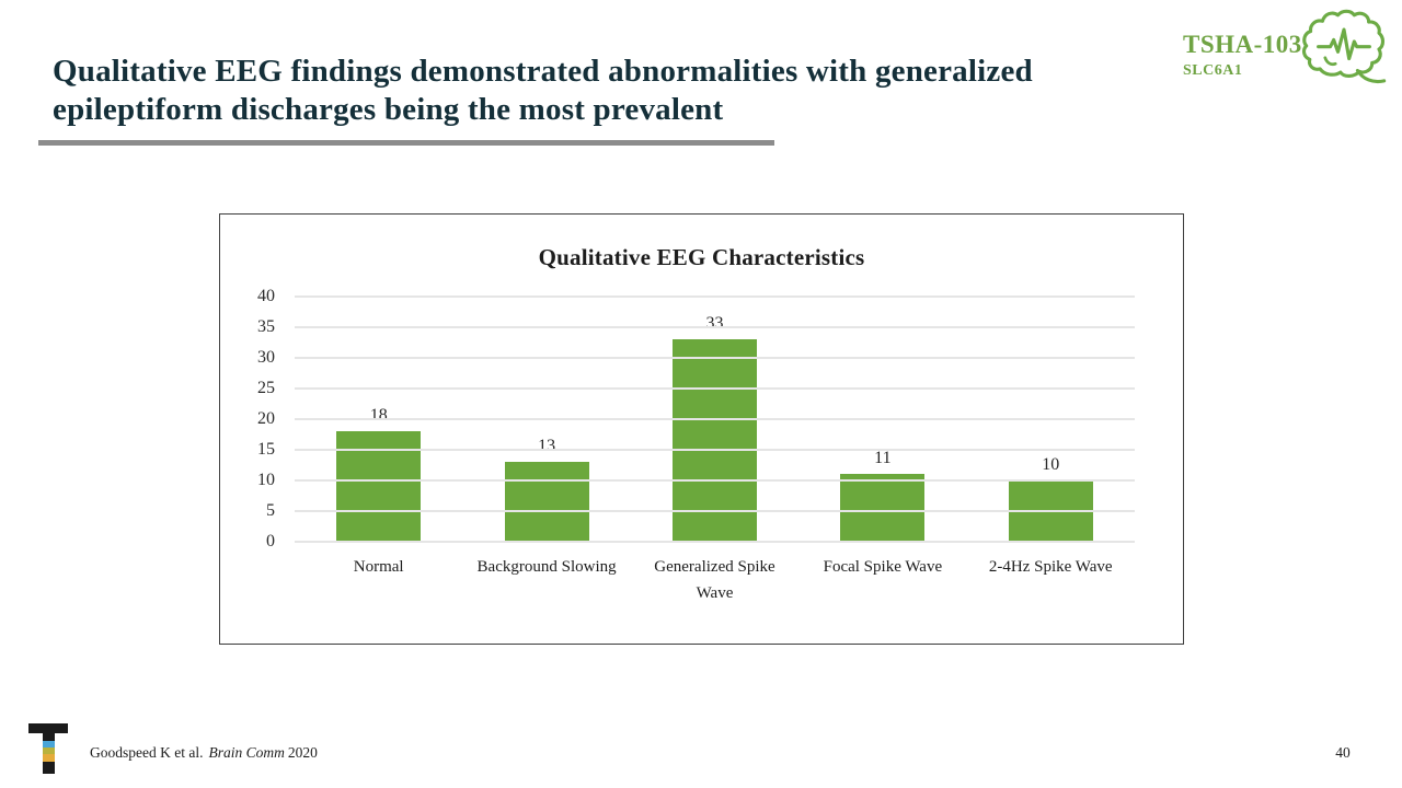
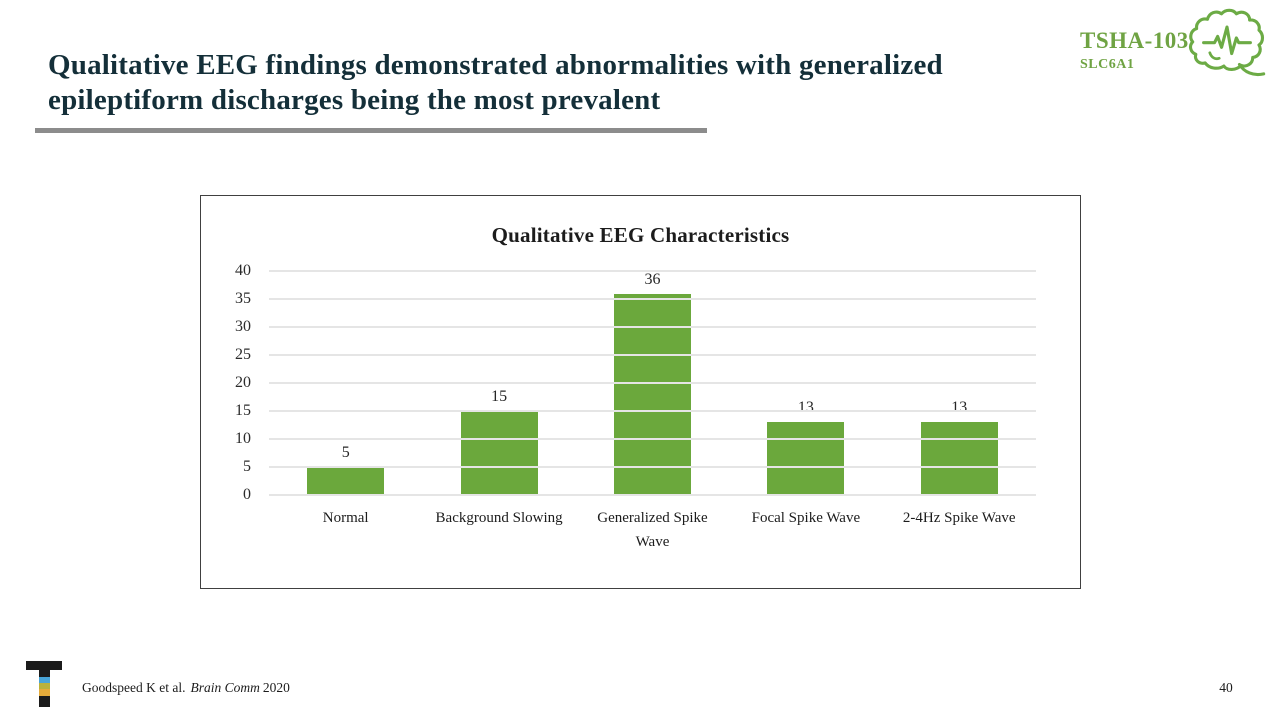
Normal: 18 -> 5
Background Slowing: 13 -> 15
Generalized Spike Wave: 33 -> 36
Focal Spike Wave: 11 -> 13
2-4Hz Spike Wave: 10 -> 13
